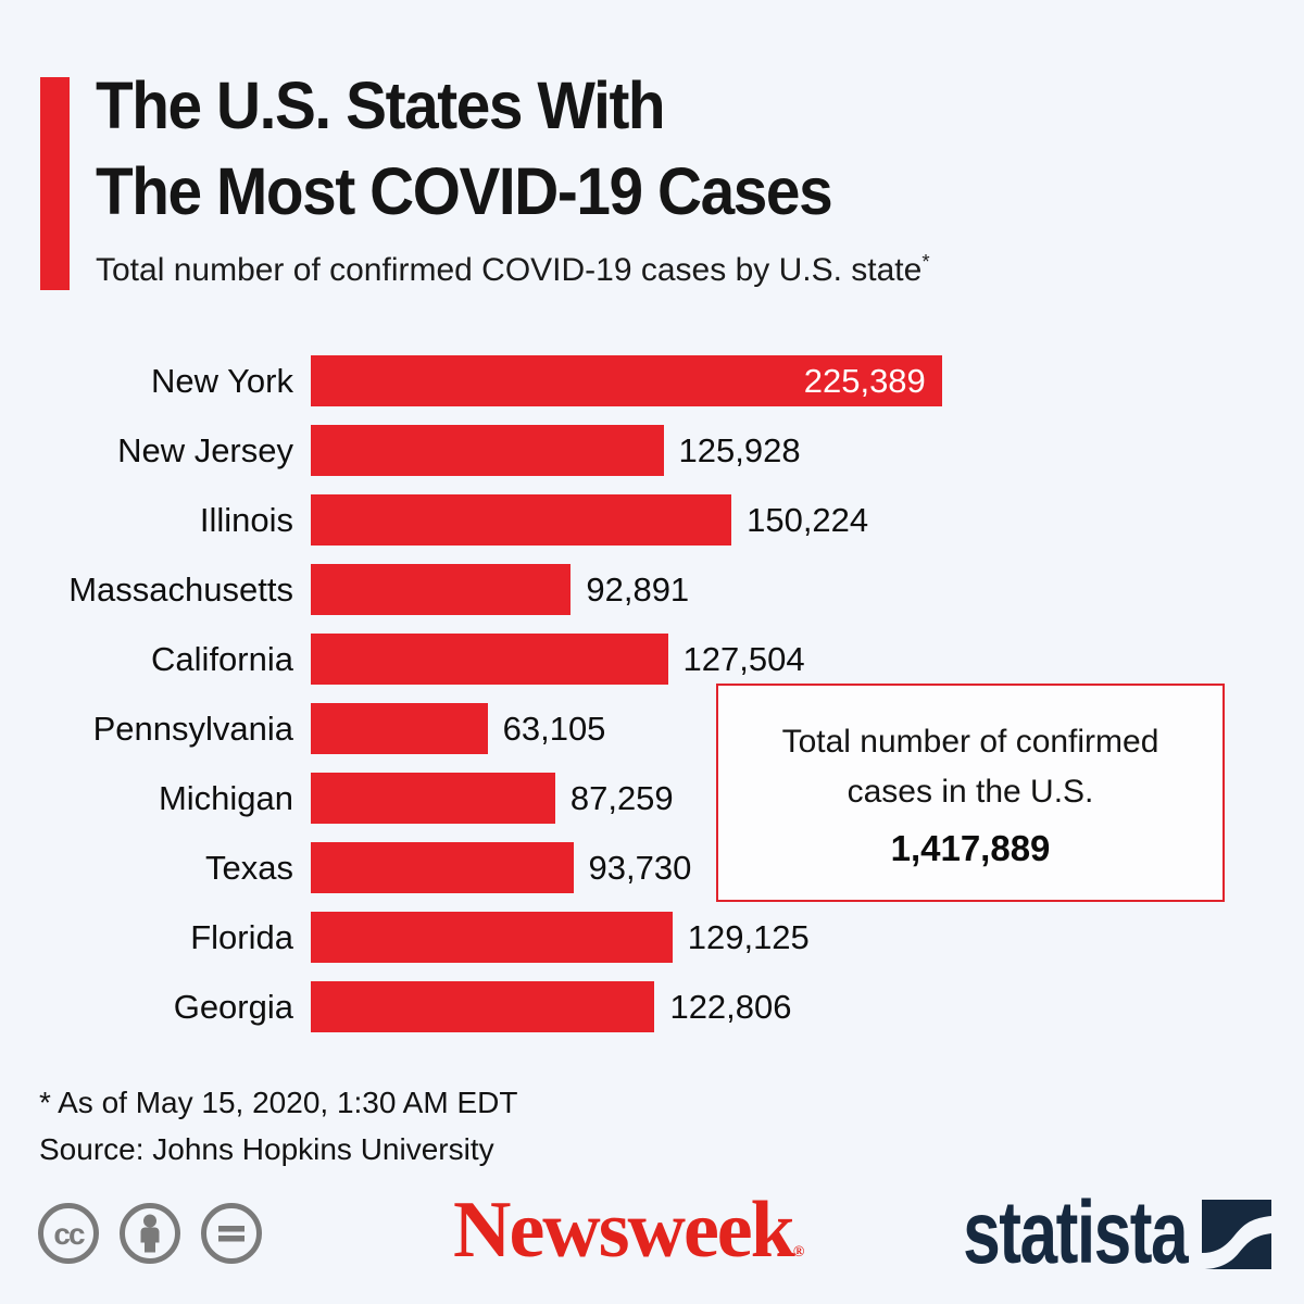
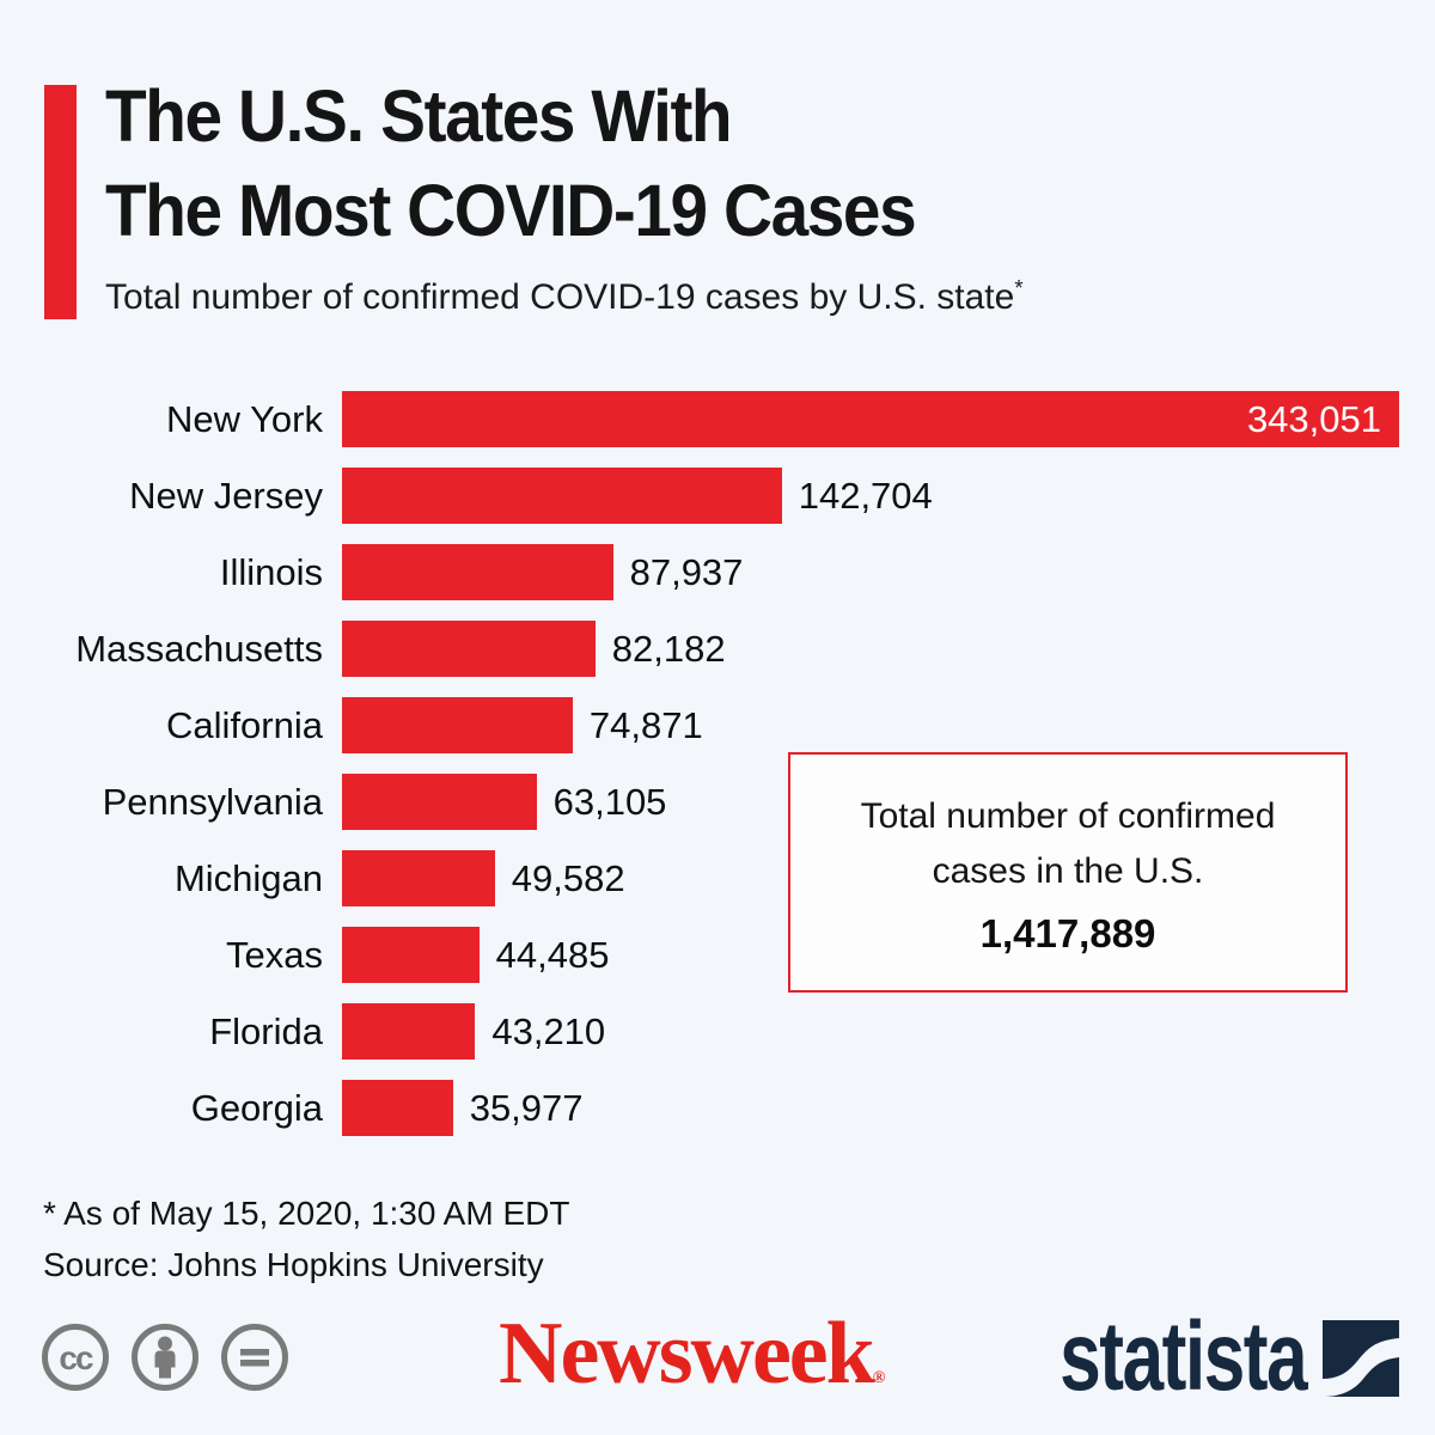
New York: 225,389 -> 343,051
New Jersey: 125,928 -> 142,704
Illinois: 150,224 -> 87,937
Massachusetts: 92,891 -> 82,182
California: 127,504 -> 74,871
Michigan: 87,259 -> 49,582
Texas: 93,730 -> 44,485
Florida: 129,125 -> 43,210
Georgia: 122,806 -> 35,977
